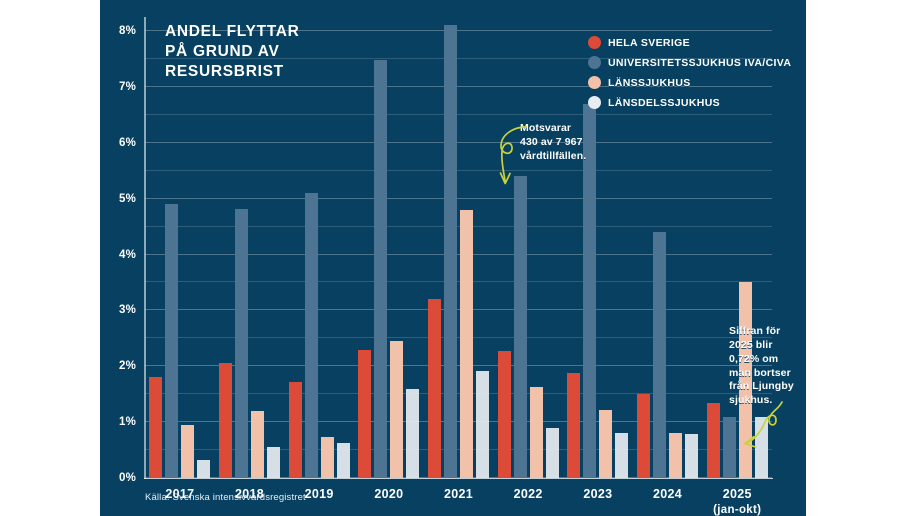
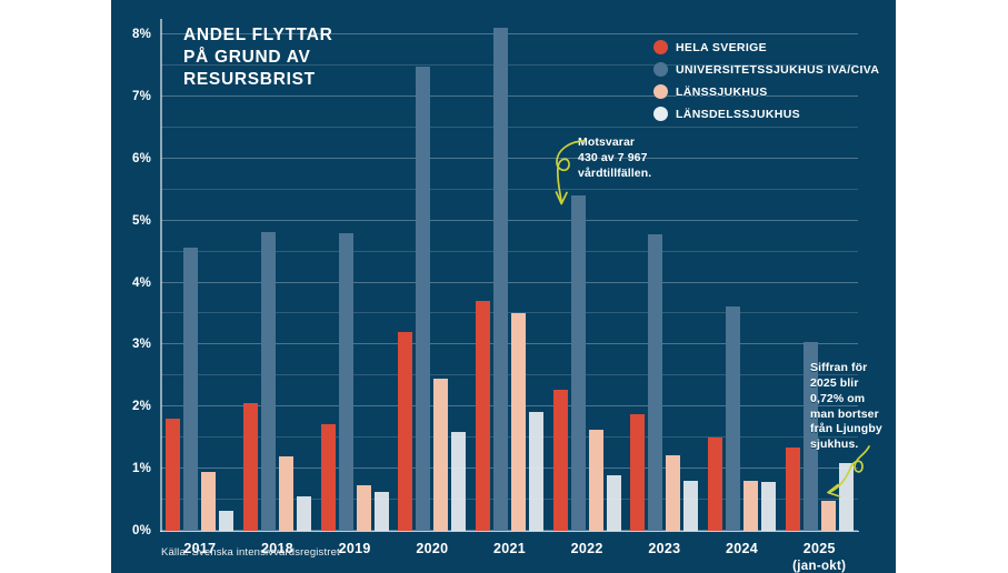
UNIVERSITETSSJUKHUS IVA/CIVA/2017: 4.9% -> 4.6%
UNIVERSITETSSJUKHUS IVA/CIVA/2019: 5.1% -> 4.8%
HELA SVERIGE/2020: 2.3% -> 3.2%
HELA SVERIGE/2021: 3.2% -> 3.7%
LÄNSSJUKHUS/2021: 4.8% -> 3.5%
UNIVERSITETSSJUKHUS IVA/CIVA/2023: 6.7% -> 4.8%
UNIVERSITETSSJUKHUS IVA/CIVA/2024: 4.4% -> 3.6%
UNIVERSITETSSJUKHUS IVA/CIVA/2025: 1.1% -> 3.0%
LÄNSSJUKHUS/2025: 3.5% -> 0.5%
